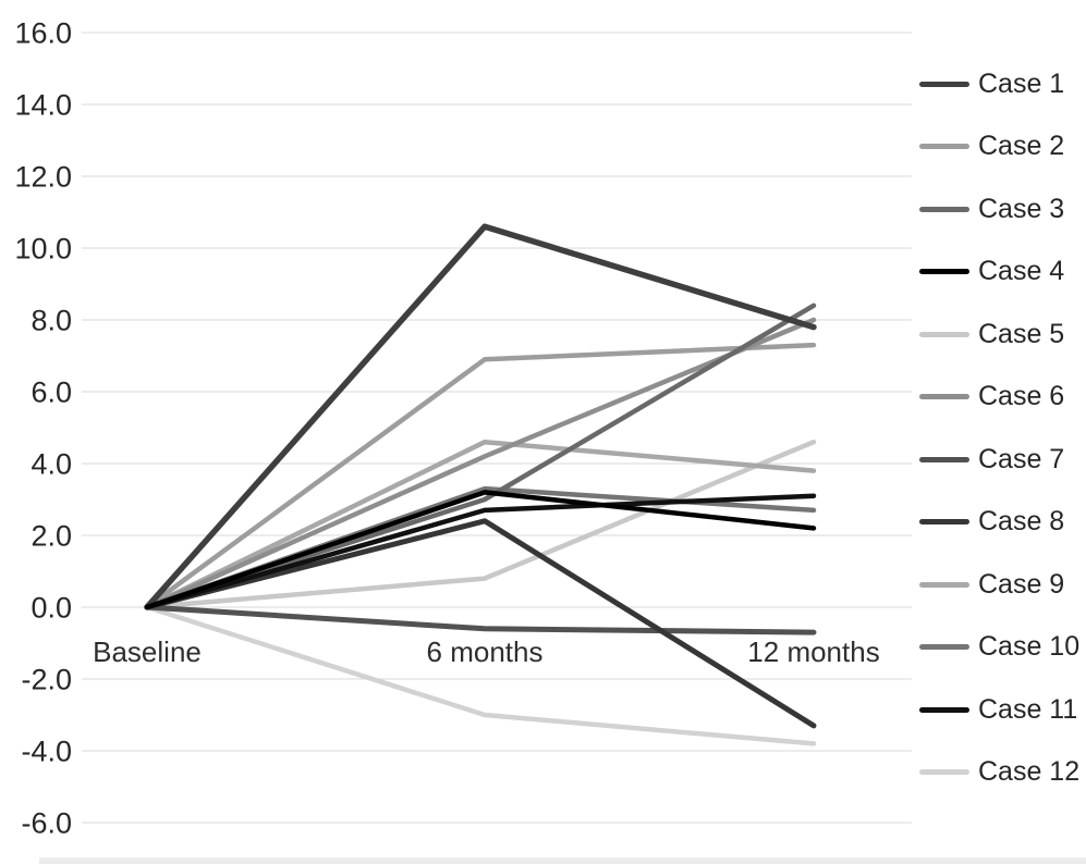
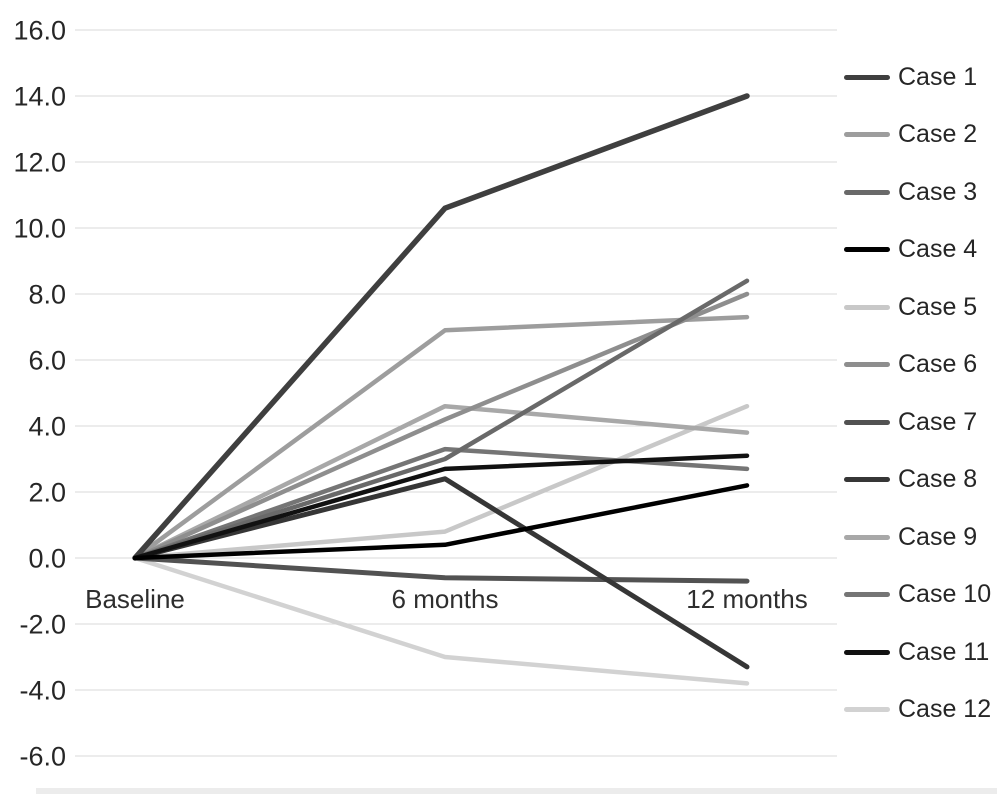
Case 4/6 months: 3.2 -> 0.4
Case 1/12 months: 7.8 -> 14.0
